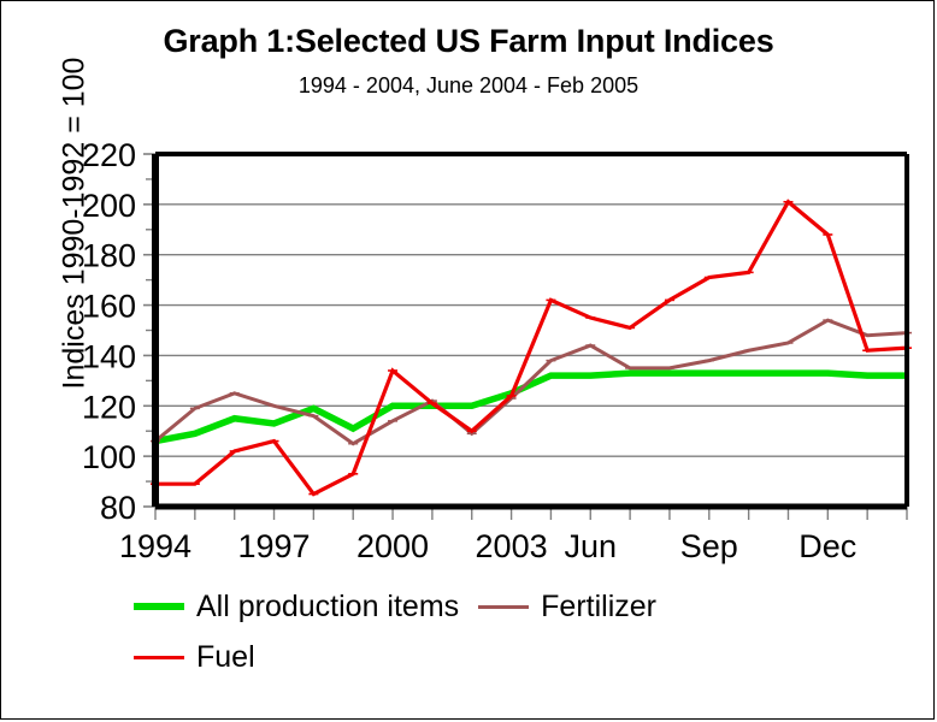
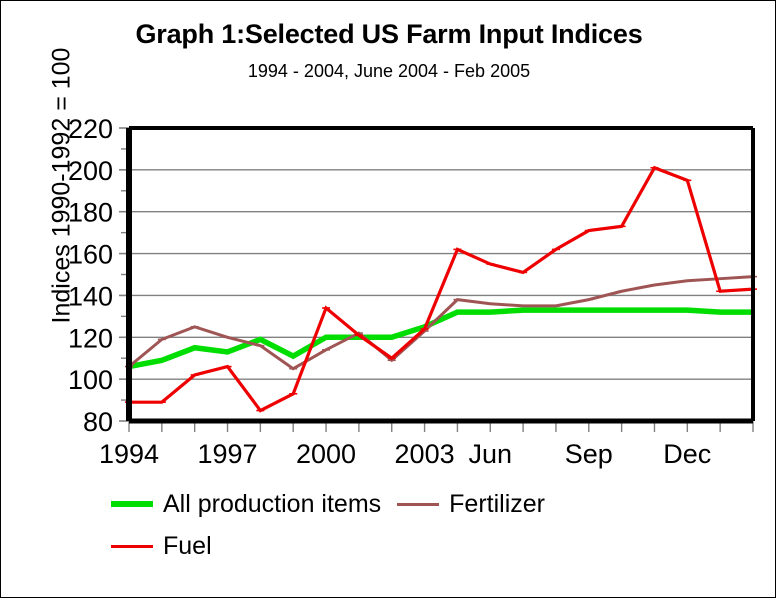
Fertilizer/Jun: 144 -> 136
Fertilizer/Dec: 154 -> 147
Fuel/Dec: 188 -> 195
